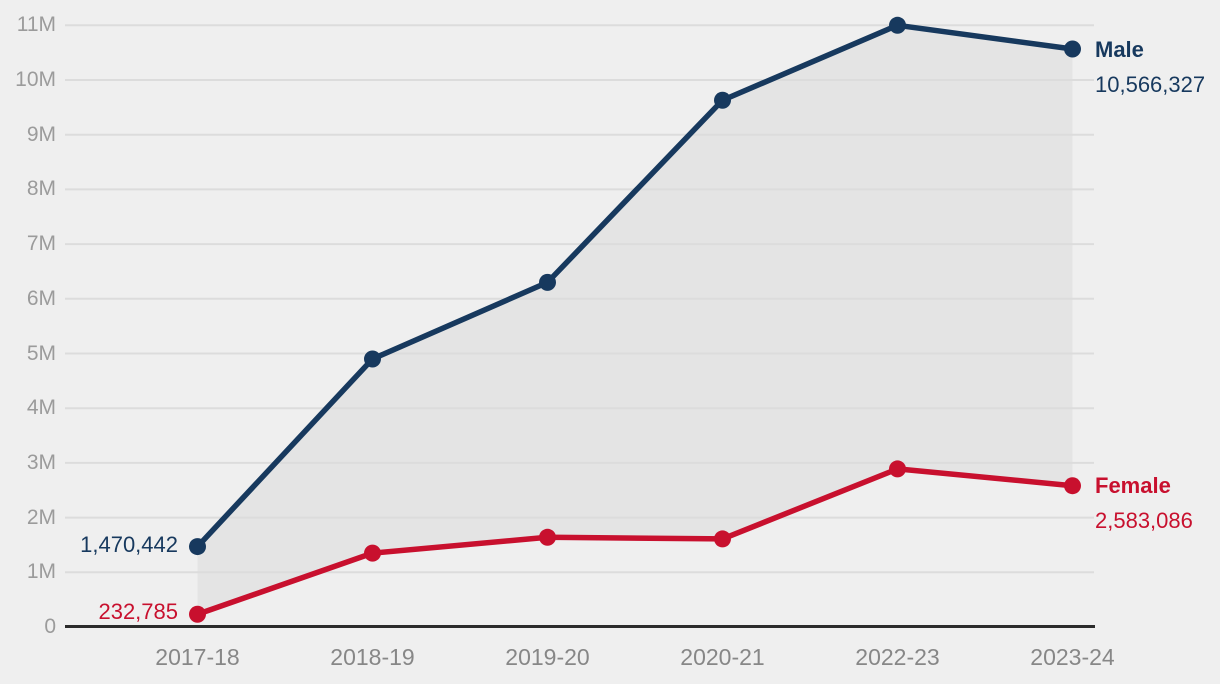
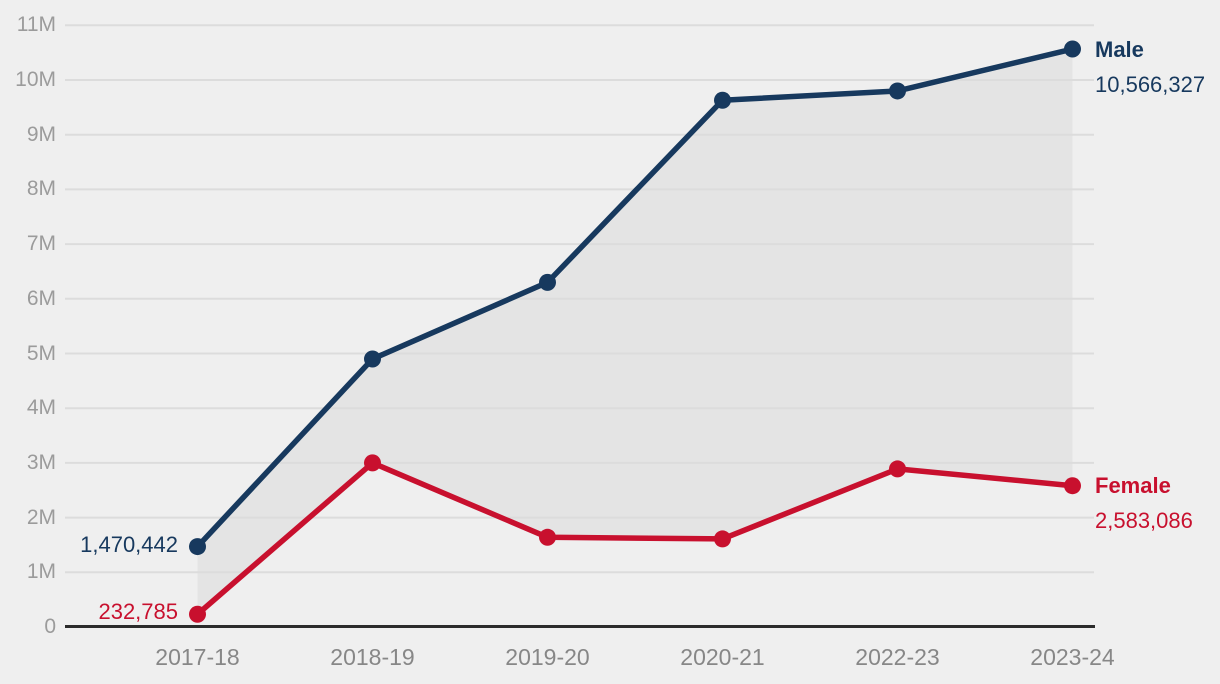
Female/2018-19: 1.4M -> 3.0M
Male/2022-23: 11.0M -> 9.8M
